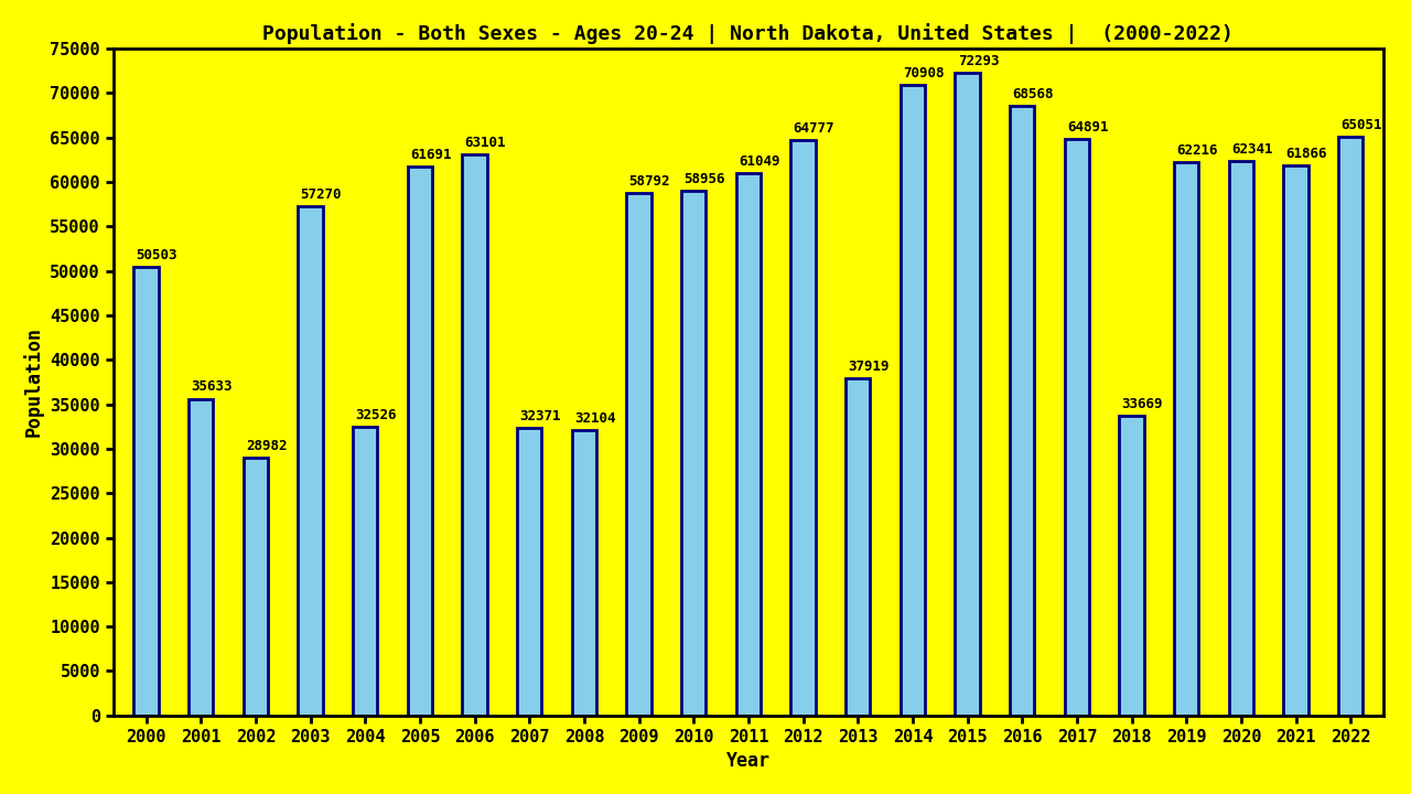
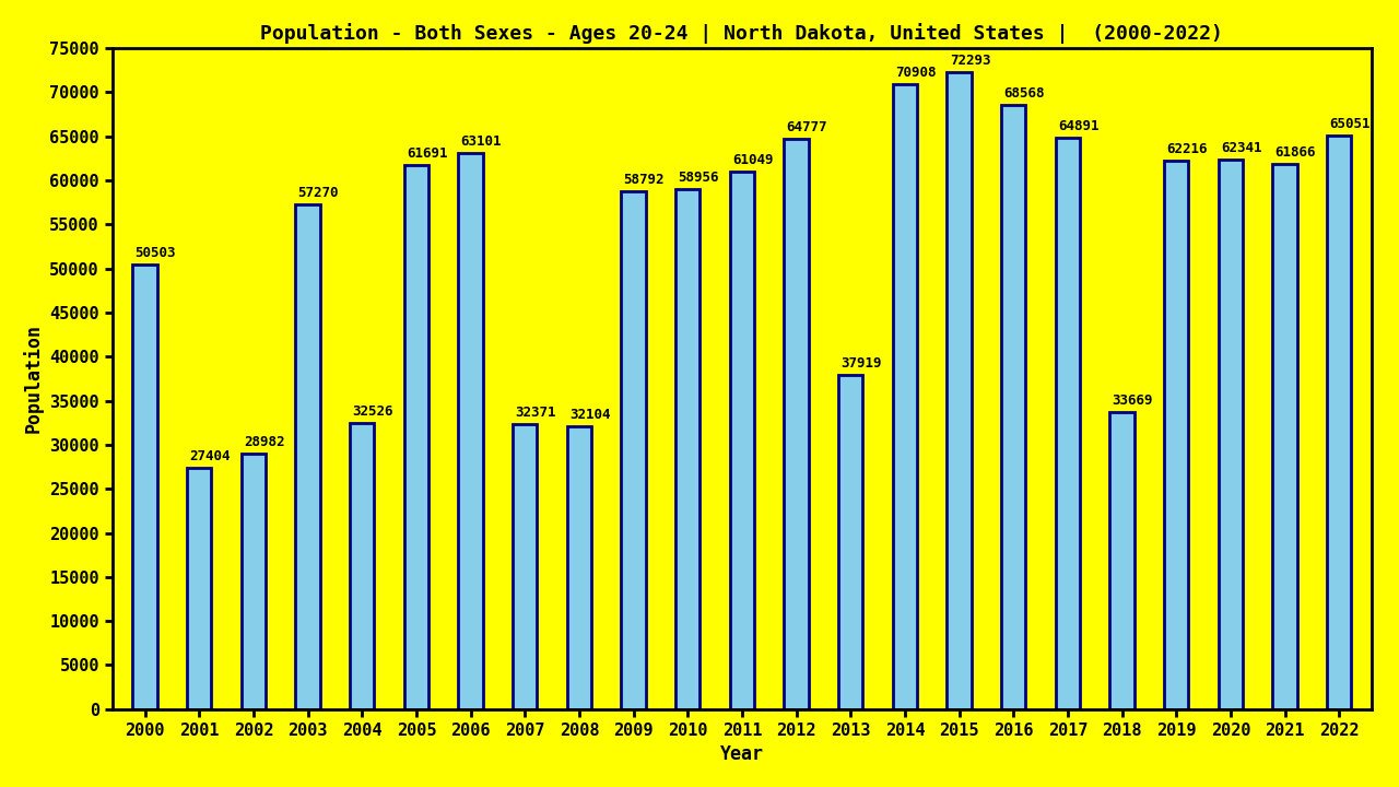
2001: 35633 -> 27404
